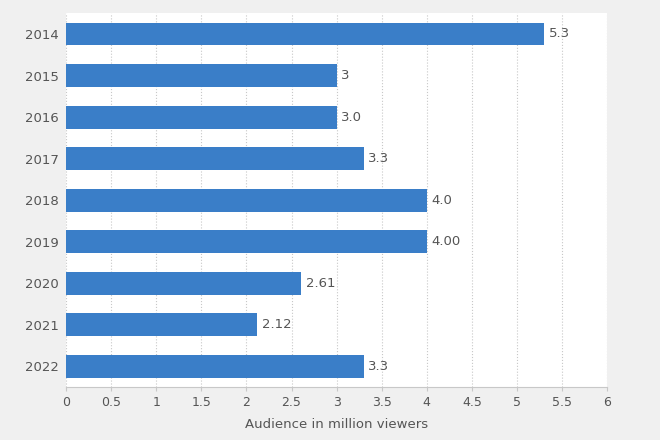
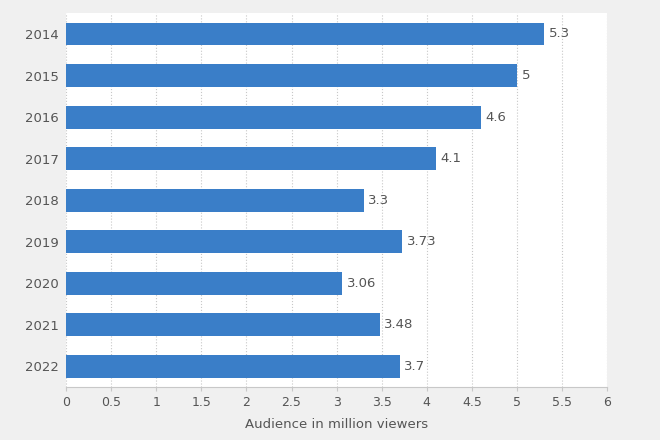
2015: 3 -> 5
2016: 3.0 -> 4.6
2017: 3.3 -> 4.1
2018: 4.0 -> 3.3
2019: 4.00 -> 3.73
2020: 2.61 -> 3.06
2021: 2.12 -> 3.48
2022: 3.3 -> 3.7
